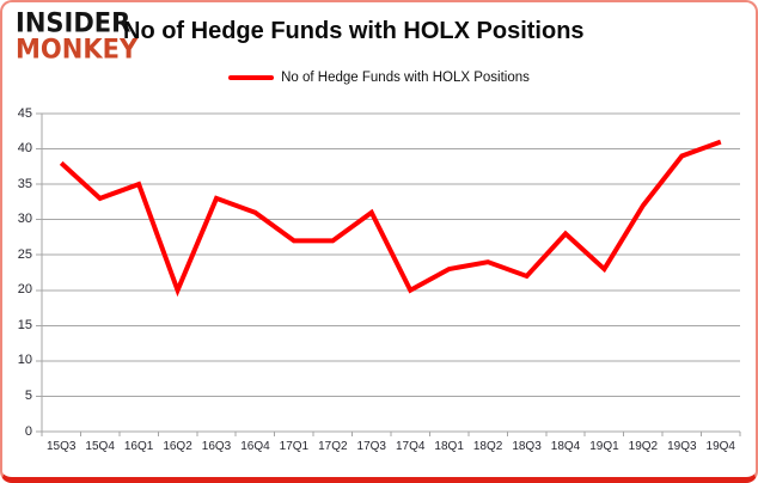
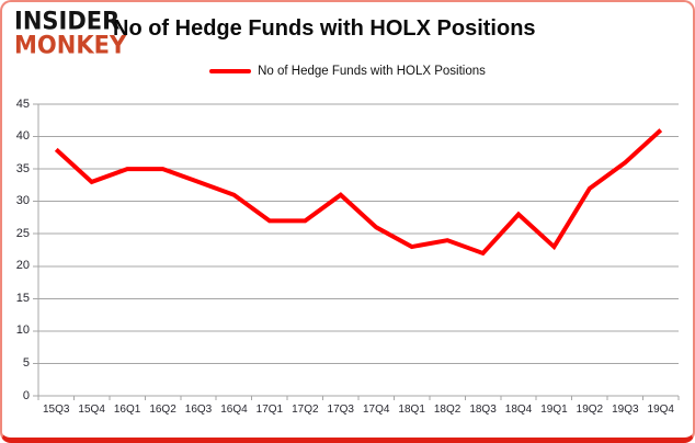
16Q2: 20 -> 35
17Q4: 20 -> 26
19Q3: 39 -> 36
